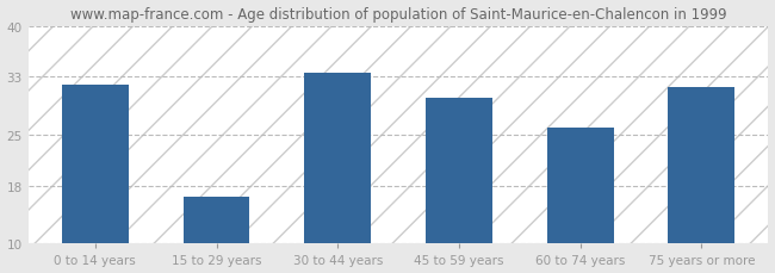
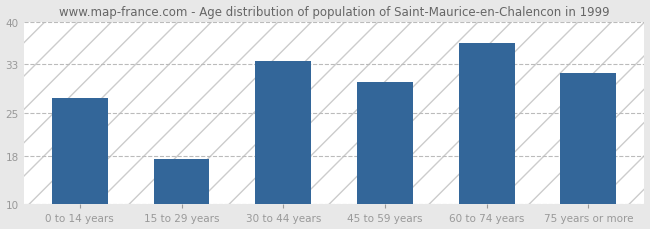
0 to 14 years: 31.8 -> 27.5
15 to 29 years: 16.4 -> 17.5
60 to 74 years: 26.0 -> 36.5
